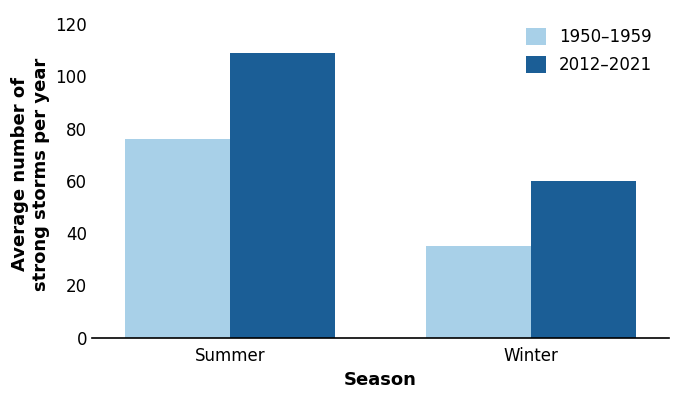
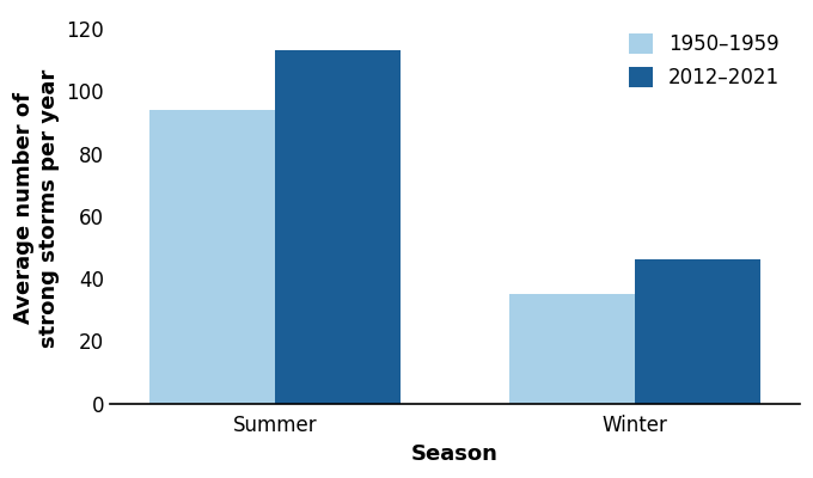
1950–1959/Summer: 76 -> 94
2012–2021/Summer: 109 -> 113
2012–2021/Winter: 60 -> 46
